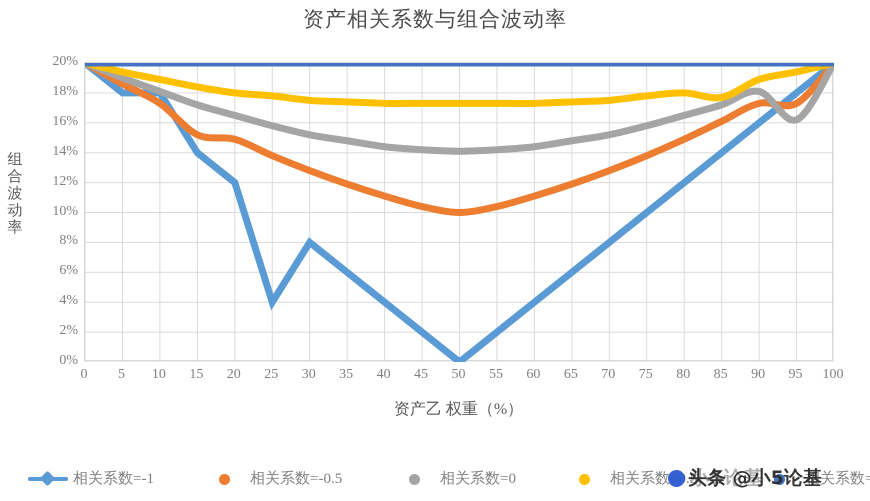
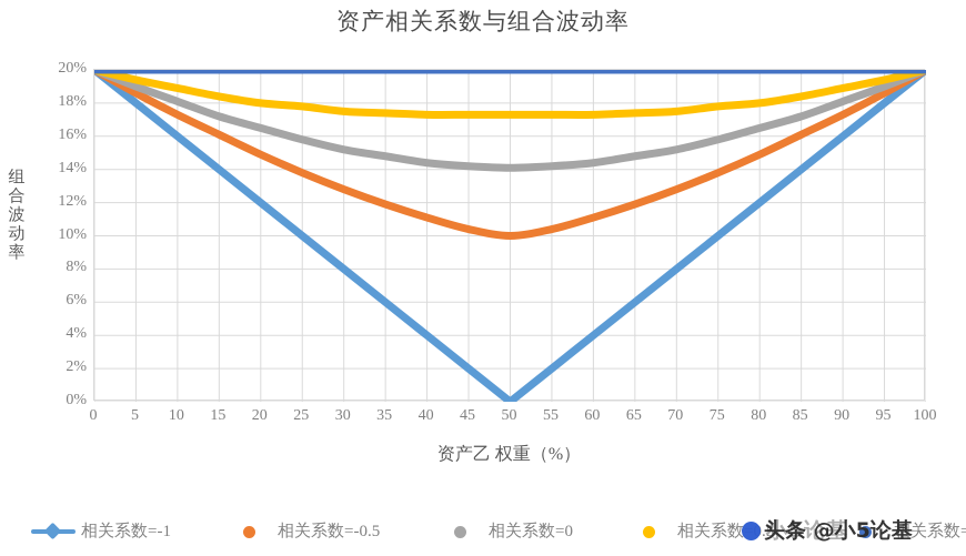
相关系数=-1/10: 18% -> 16%
相关系数=-0.5/15: 15.2% -> 16.1%
相关系数=-1/25: 4% -> 10%
相关系数=0.5/85: 17.7% -> 18.4%
相关系数=-0.5/95: 17.3% -> 18.6%
相关系数=0/95: 16.2% -> 19.0%
